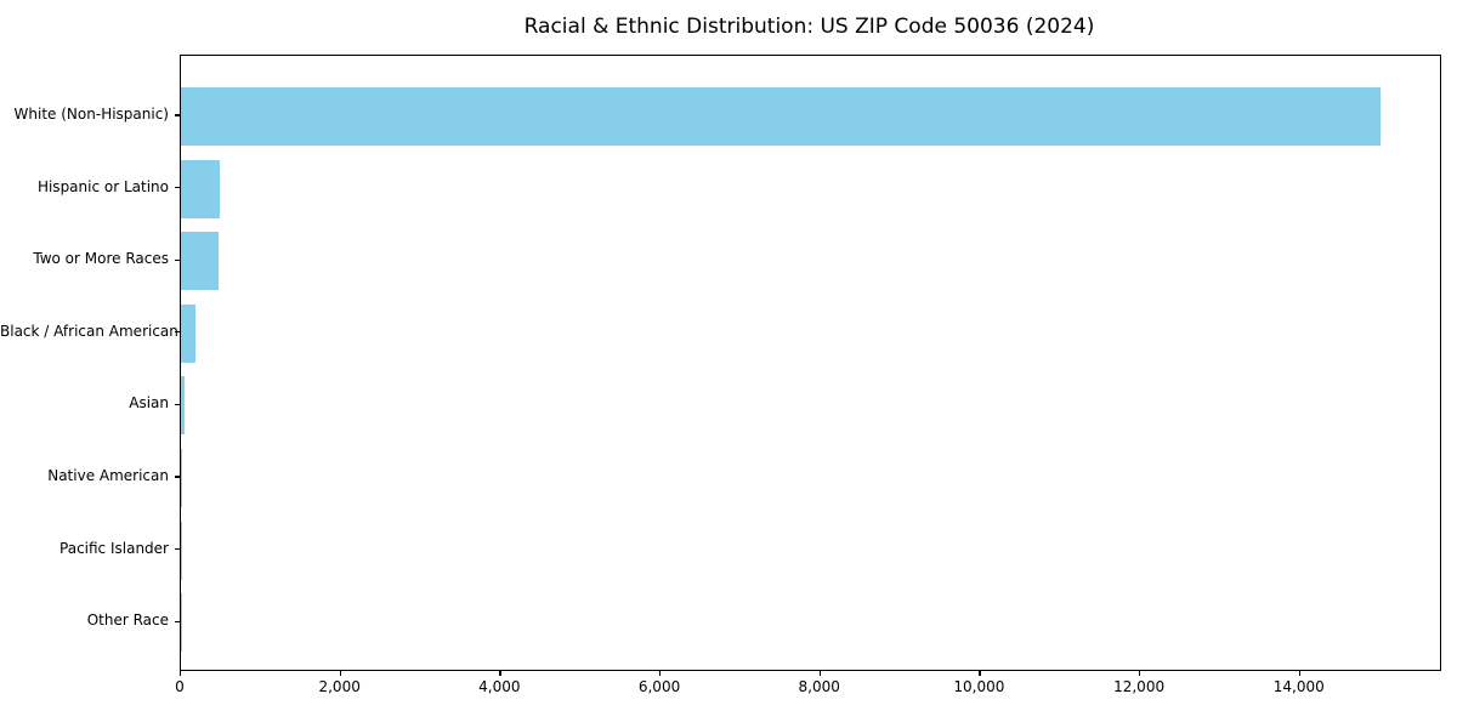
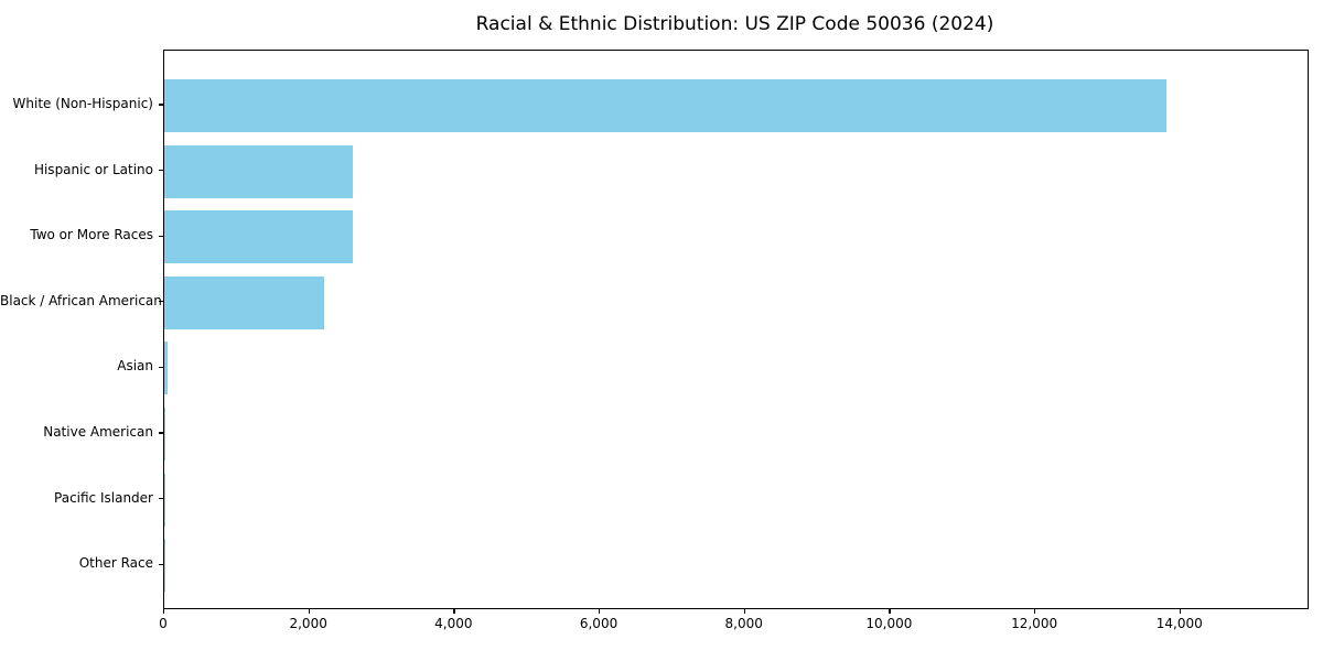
White (Non-Hispanic): 15000 -> 13800
Hispanic or Latino: 500 -> 2600
Two or More Races: 500 -> 2600
Black / African American: 200 -> 2200
